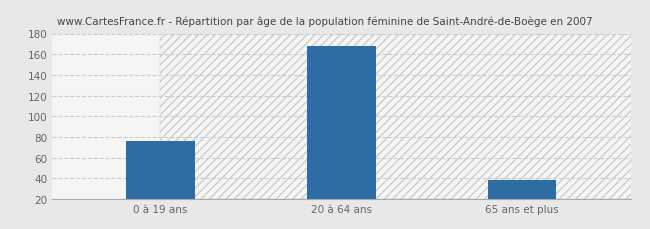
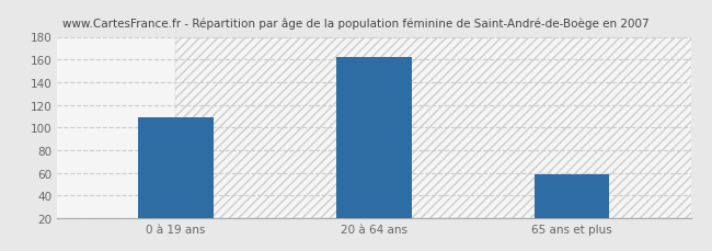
0 à 19 ans: 76 -> 109
20 à 64 ans: 168 -> 162
65 ans et plus: 38 -> 59
